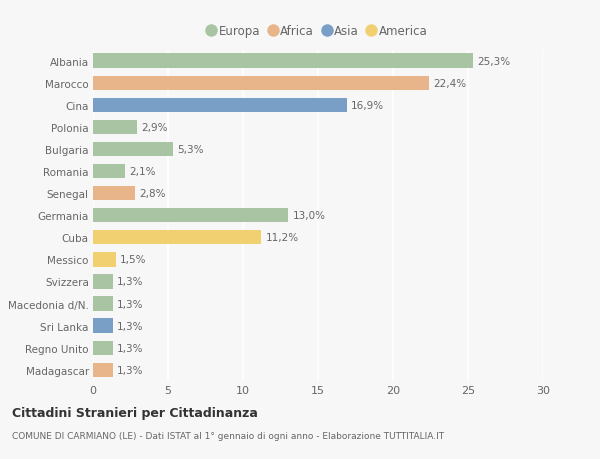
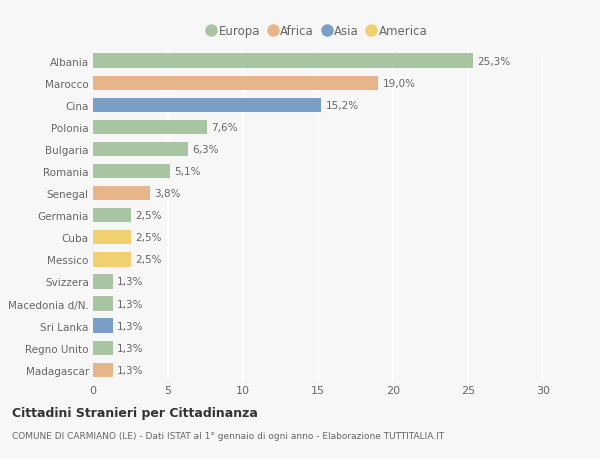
Marocco: 22,4% -> 19,0%
Cina: 16,9% -> 15,2%
Polonia: 2,9% -> 7,6%
Bulgaria: 5,3% -> 6,3%
Romania: 2,1% -> 5,1%
Senegal: 2,8% -> 3,8%
Germania: 13,0% -> 2,5%
Cuba: 11,2% -> 2,5%
Messico: 1,5% -> 2,5%
